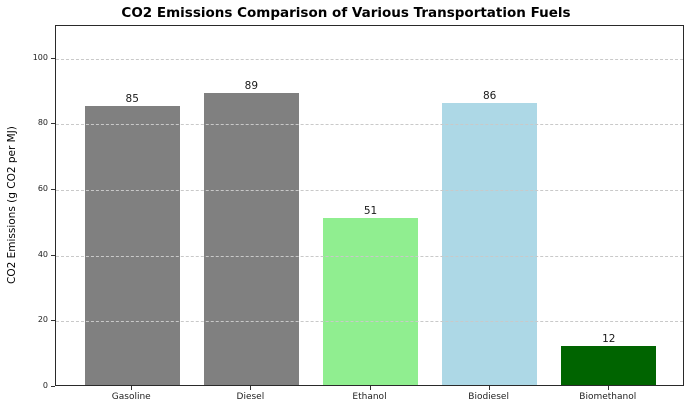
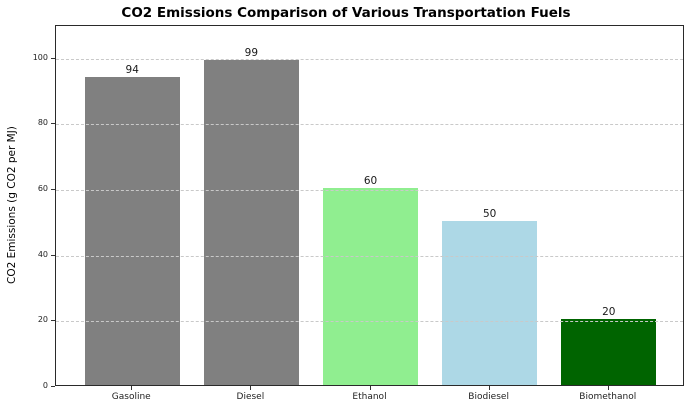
Gasoline: 85 -> 94
Diesel: 89 -> 99
Ethanol: 51 -> 60
Biodiesel: 86 -> 50
Biomethanol: 12 -> 20
